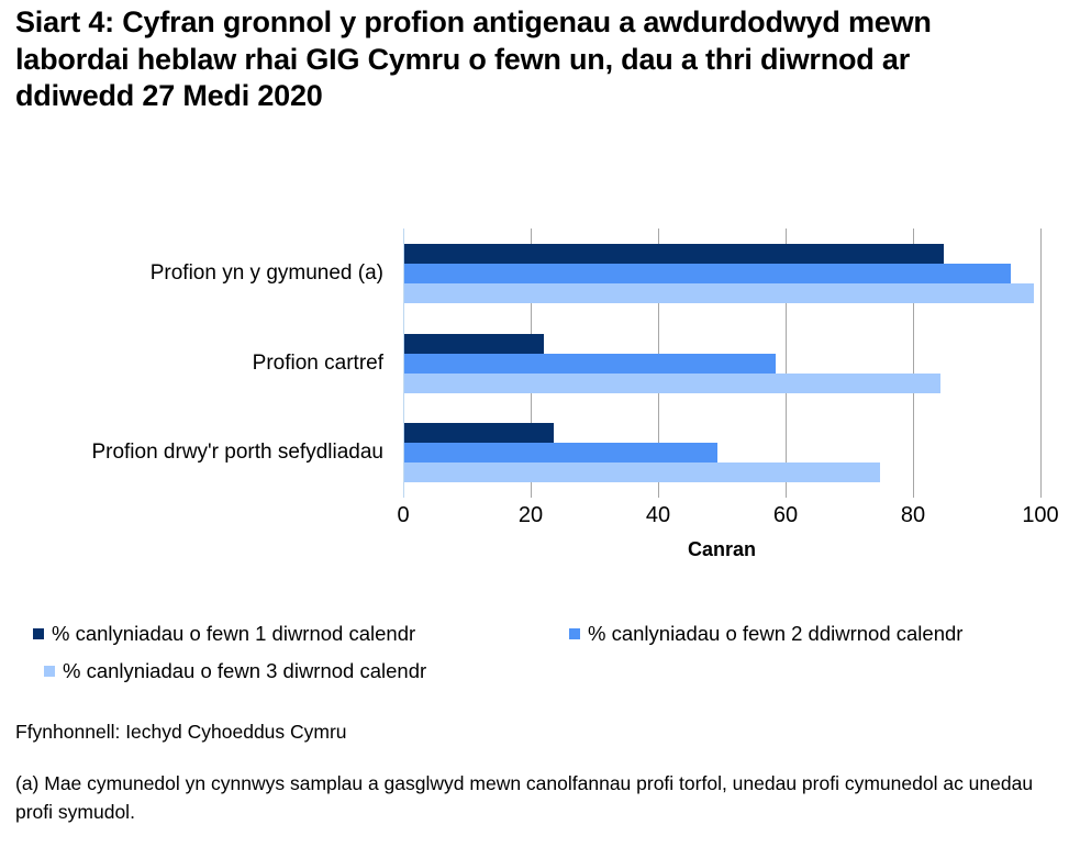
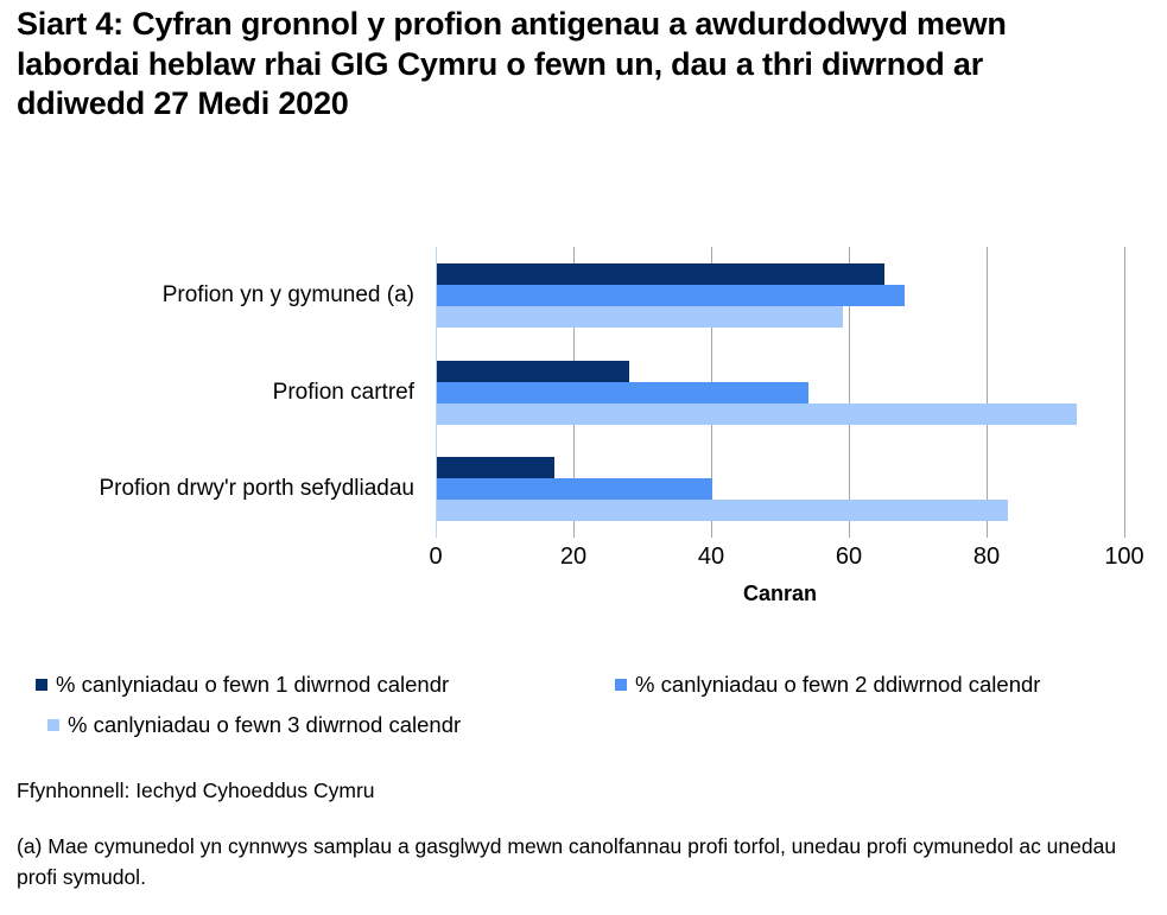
% canlyniadau o fewn 1 diwrnod calendr/Profion yn y gymuned (a): 85 -> 65
% canlyniadau o fewn 2 ddiwrnod calendr/Profion yn y gymuned (a): 95 -> 68
% canlyniadau o fewn 3 diwrnod calendr/Profion yn y gymuned (a): 99 -> 59
% canlyniadau o fewn 1 diwrnod calendr/Profion cartref: 22 -> 28
% canlyniadau o fewn 2 ddiwrnod calendr/Profion cartref: 58 -> 54
% canlyniadau o fewn 3 diwrnod calendr/Profion cartref: 84 -> 93
% canlyniadau o fewn 1 diwrnod calendr/Profion drwy'r porth sefydliadau: 23 -> 17
% canlyniadau o fewn 2 ddiwrnod calendr/Profion drwy'r porth sefydliadau: 49 -> 40
% canlyniadau o fewn 3 diwrnod calendr/Profion drwy'r porth sefydliadau: 75 -> 83
